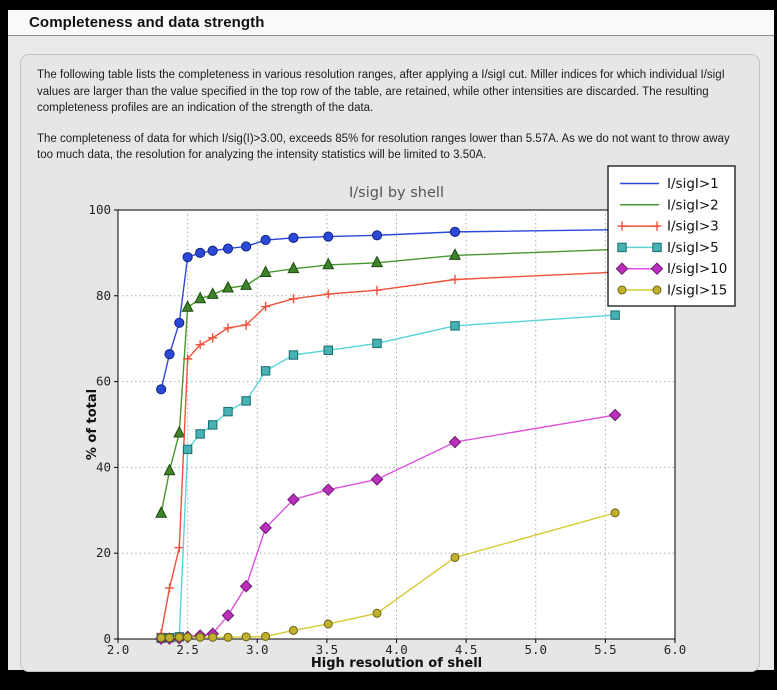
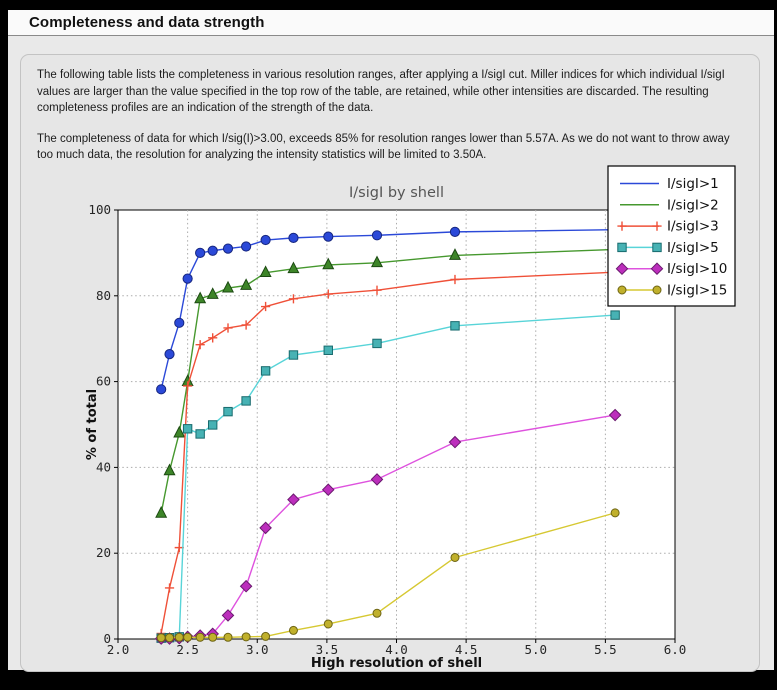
I/sigI>1/2.5: 89 -> 84
I/sigI>2/2.5: 77 -> 60
I/sigI>3/2.5: 65 -> 59
I/sigI>5/2.5: 44 -> 49
